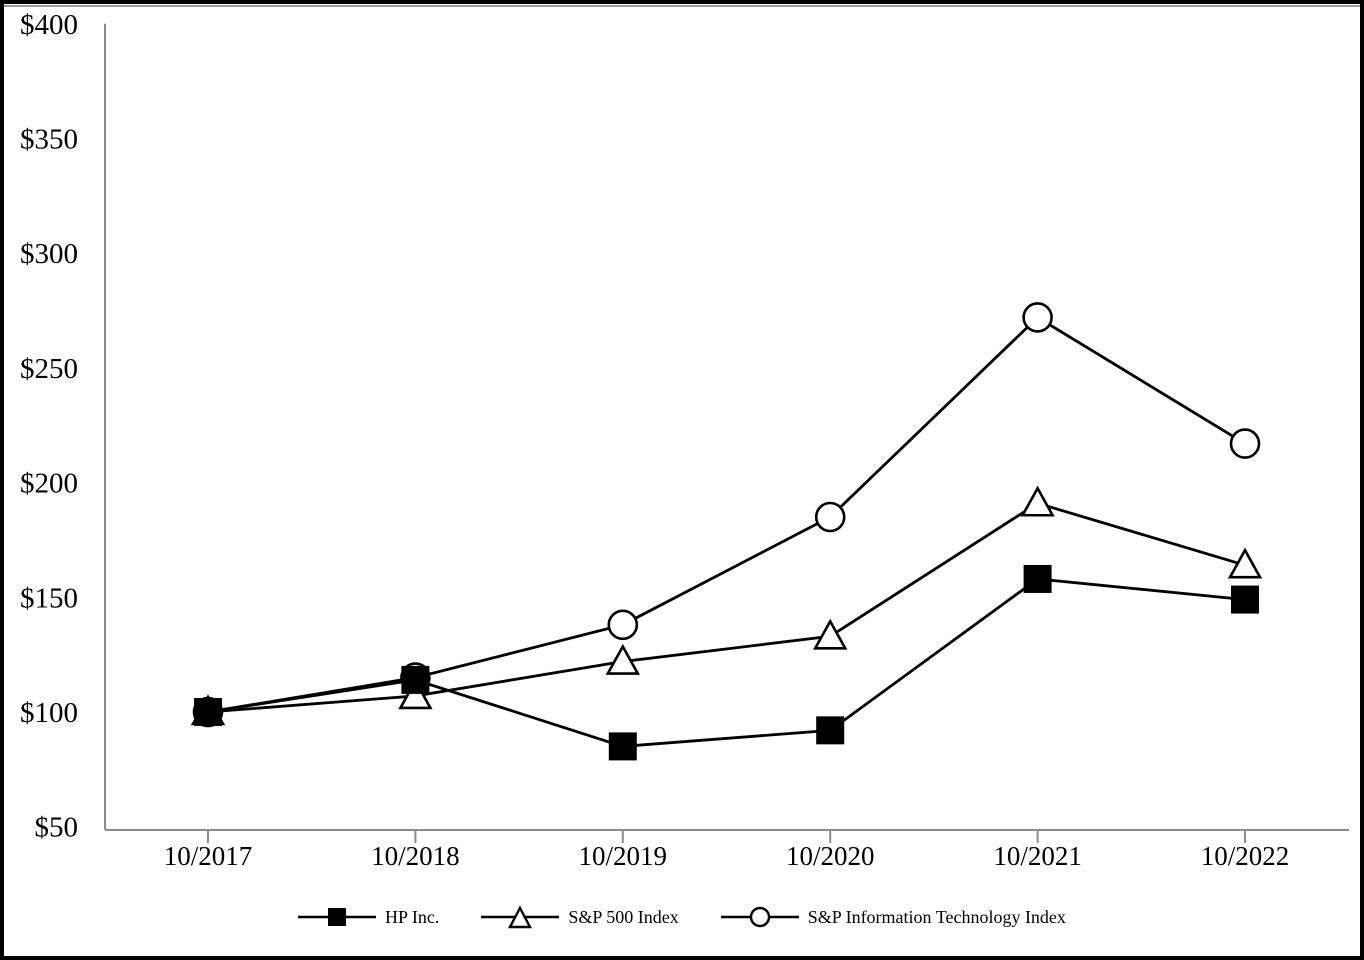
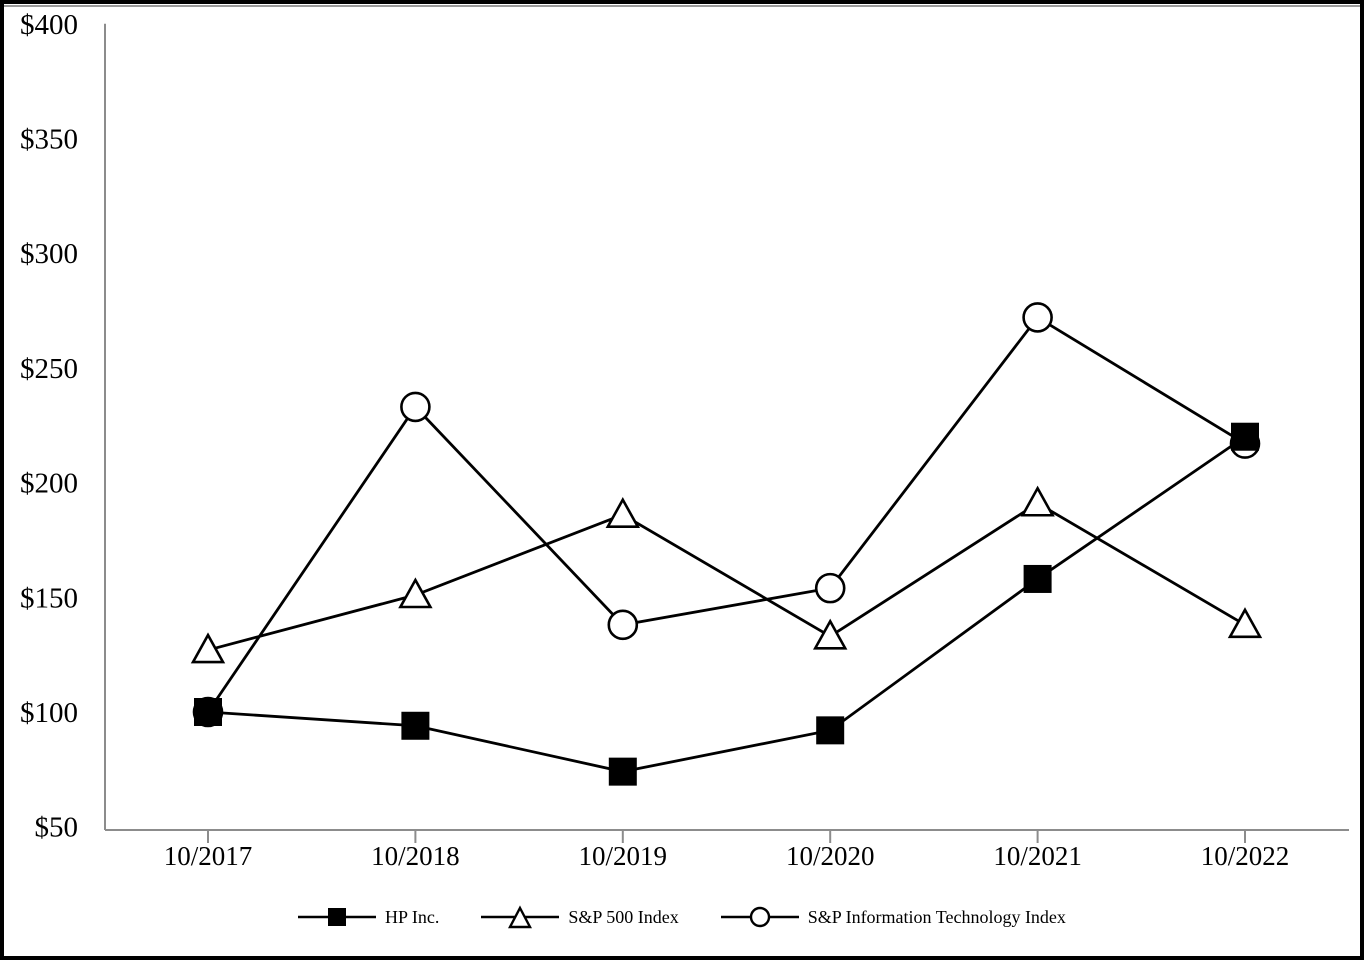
S&P 500 Index/10/2017: $100 -> $127
HP Inc./10/2018: $114 -> $94
S&P 500 Index/10/2018: $107 -> $151
S&P Information Technology Index/10/2018: $115 -> $233
HP Inc./10/2019: $85 -> $74
S&P 500 Index/10/2019: $122 -> $186
S&P Information Technology Index/10/2020: $185 -> $154
HP Inc./10/2022: $149 -> $220
S&P 500 Index/10/2022: $164 -> $138
